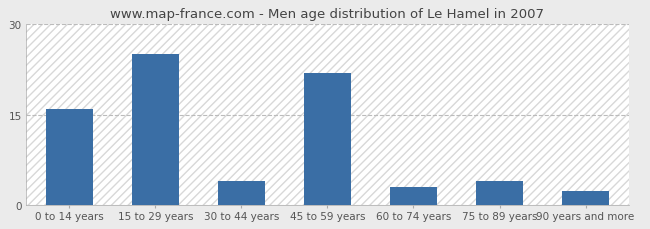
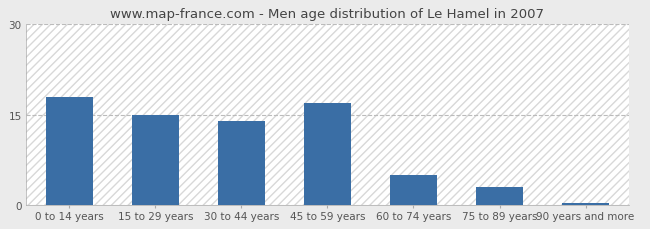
0 to 14 years: 16.0 -> 18.0
15 to 29 years: 25.0 -> 15.0
30 to 44 years: 4.0 -> 14.0
45 to 59 years: 22.0 -> 17.0
60 to 74 years: 3.0 -> 5.0
75 to 89 years: 4.0 -> 3.0
90 years and more: 2.4 -> 0.3
